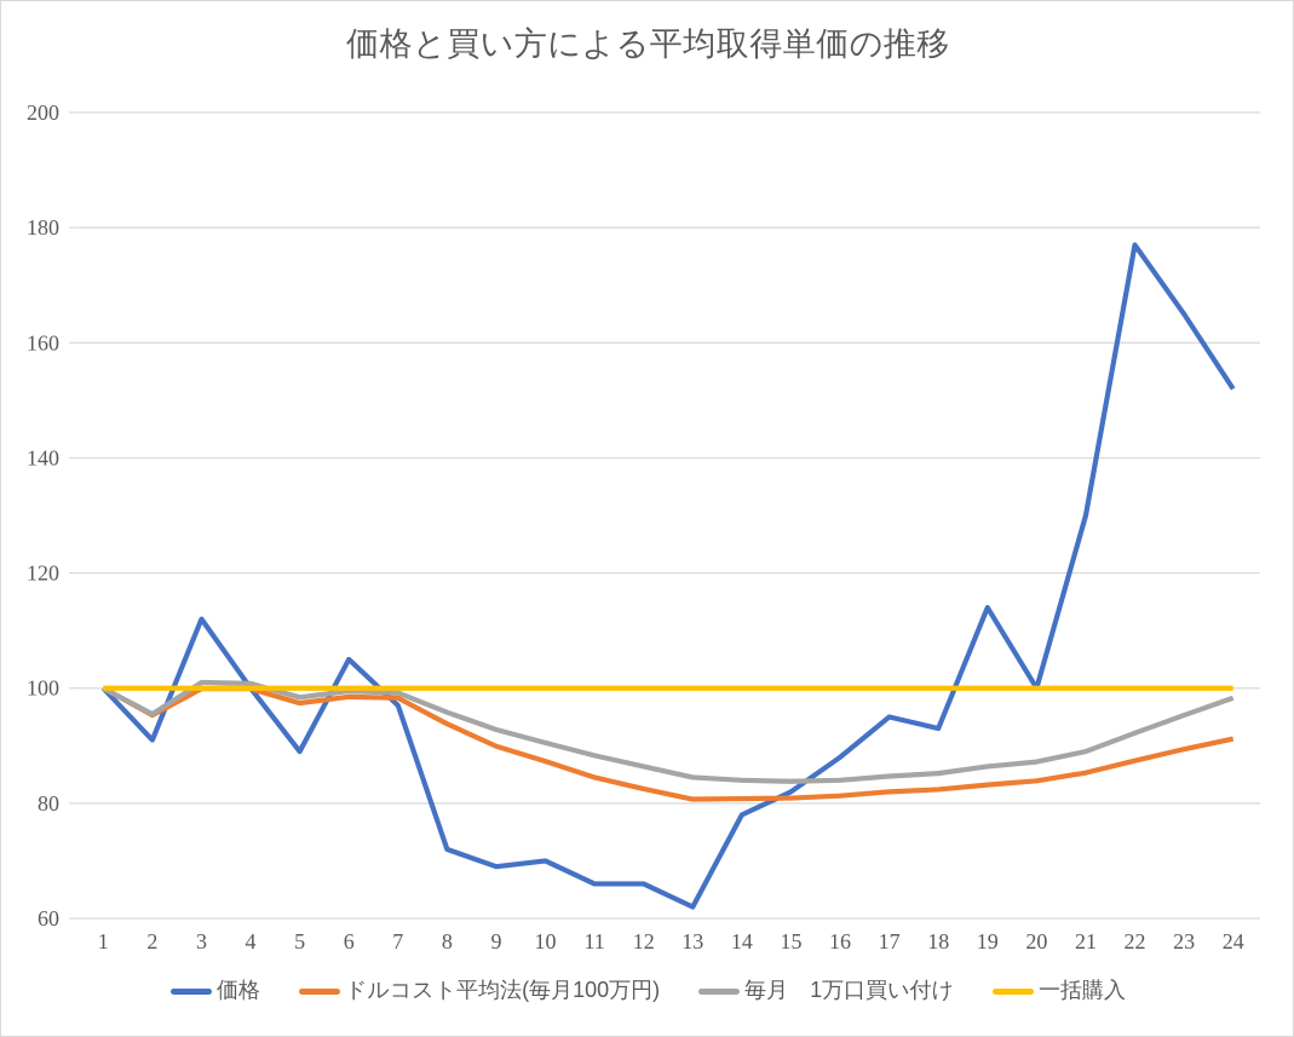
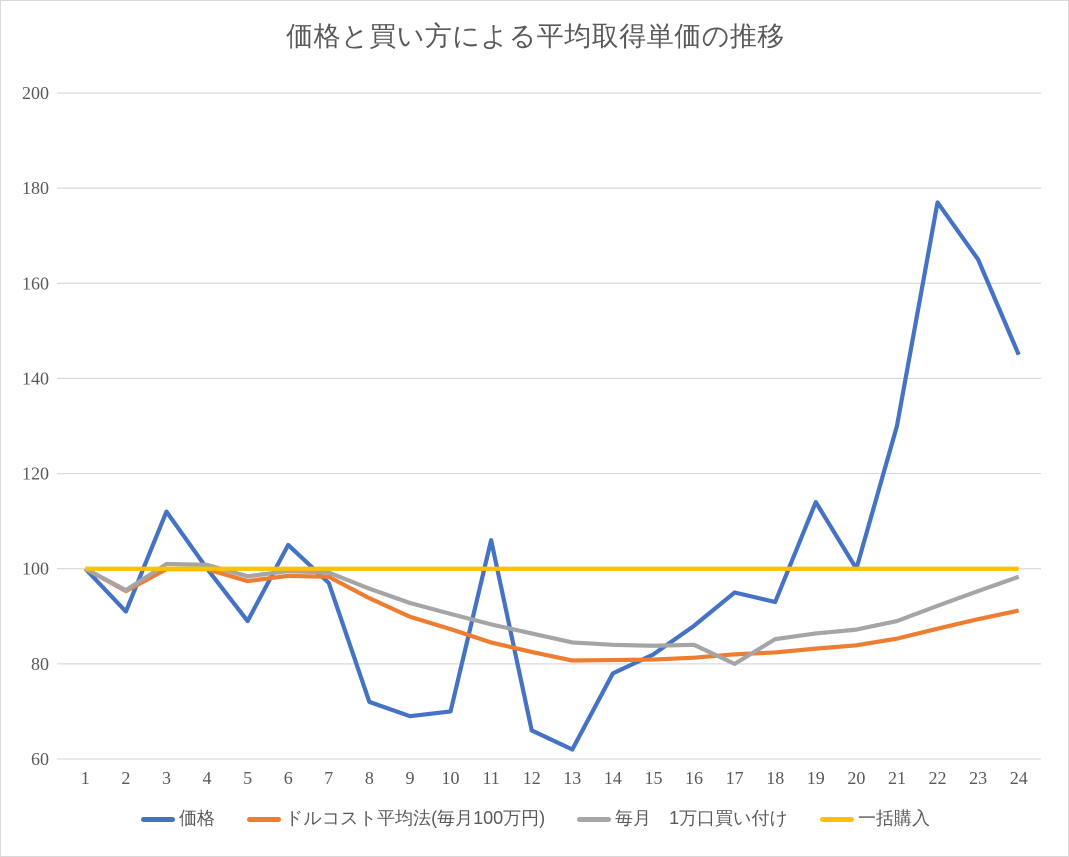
価格/11: 66 -> 106
毎月 1万口買い付け/17: 85 -> 80
価格/24: 152 -> 145
